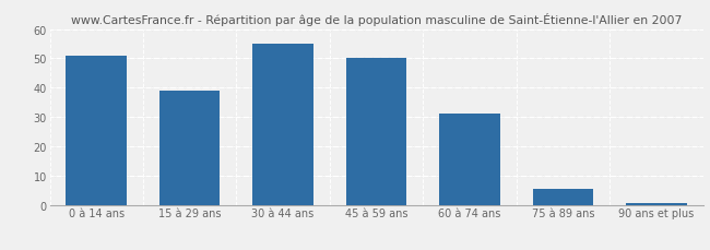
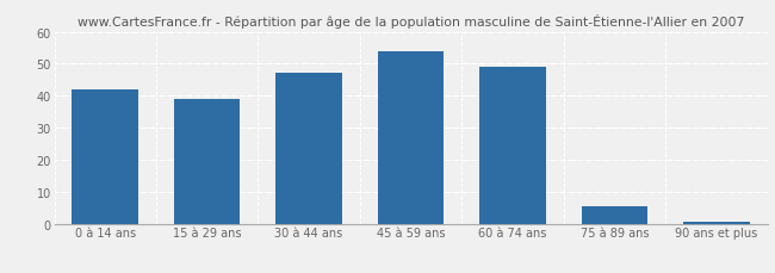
0 à 14 ans: 51.0 -> 42.0
30 à 44 ans: 55.0 -> 47.0
45 à 59 ans: 50.0 -> 54.0
60 à 74 ans: 31.0 -> 49.0
